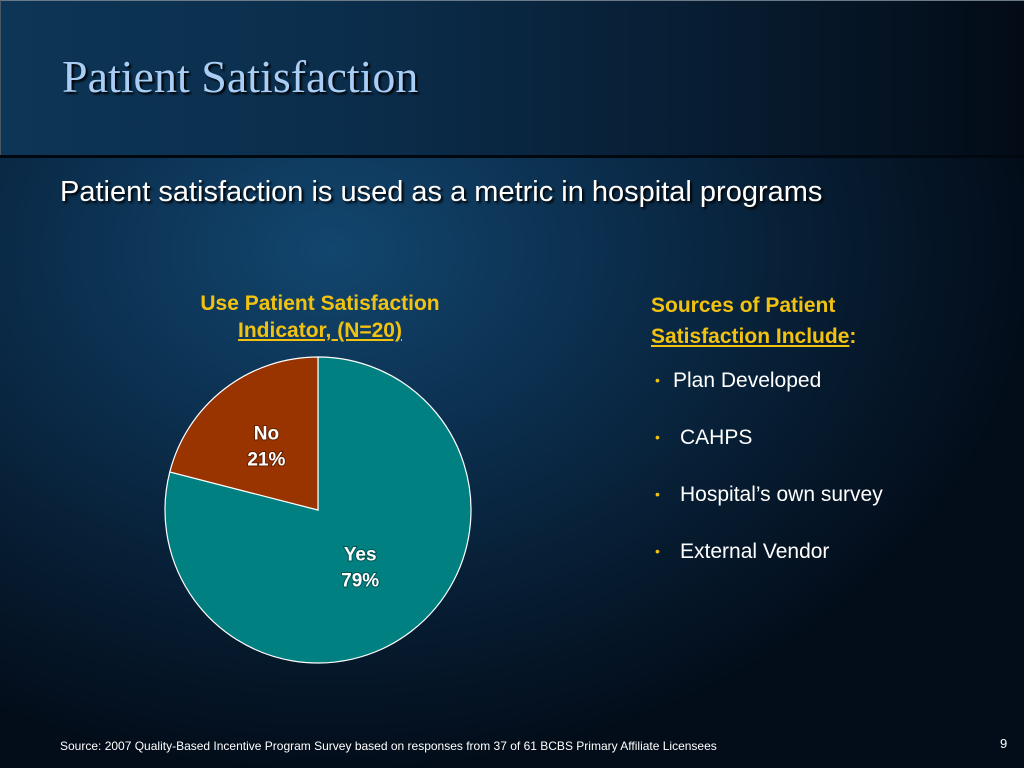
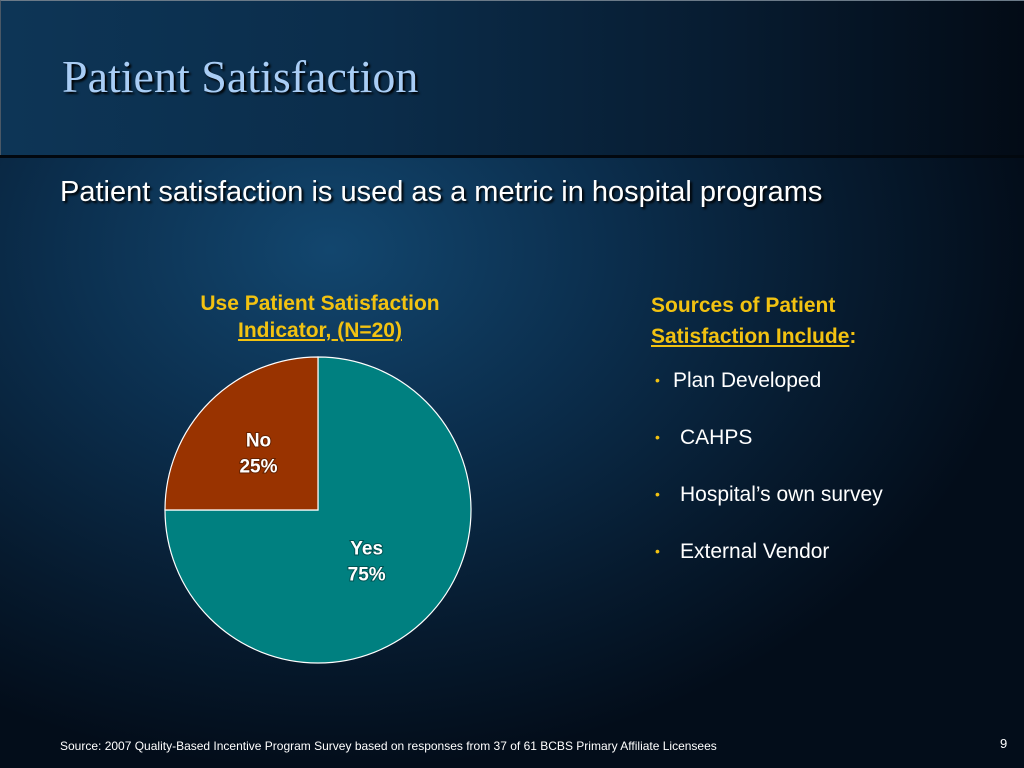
Yes: 79% -> 75%
No: 21% -> 25%
